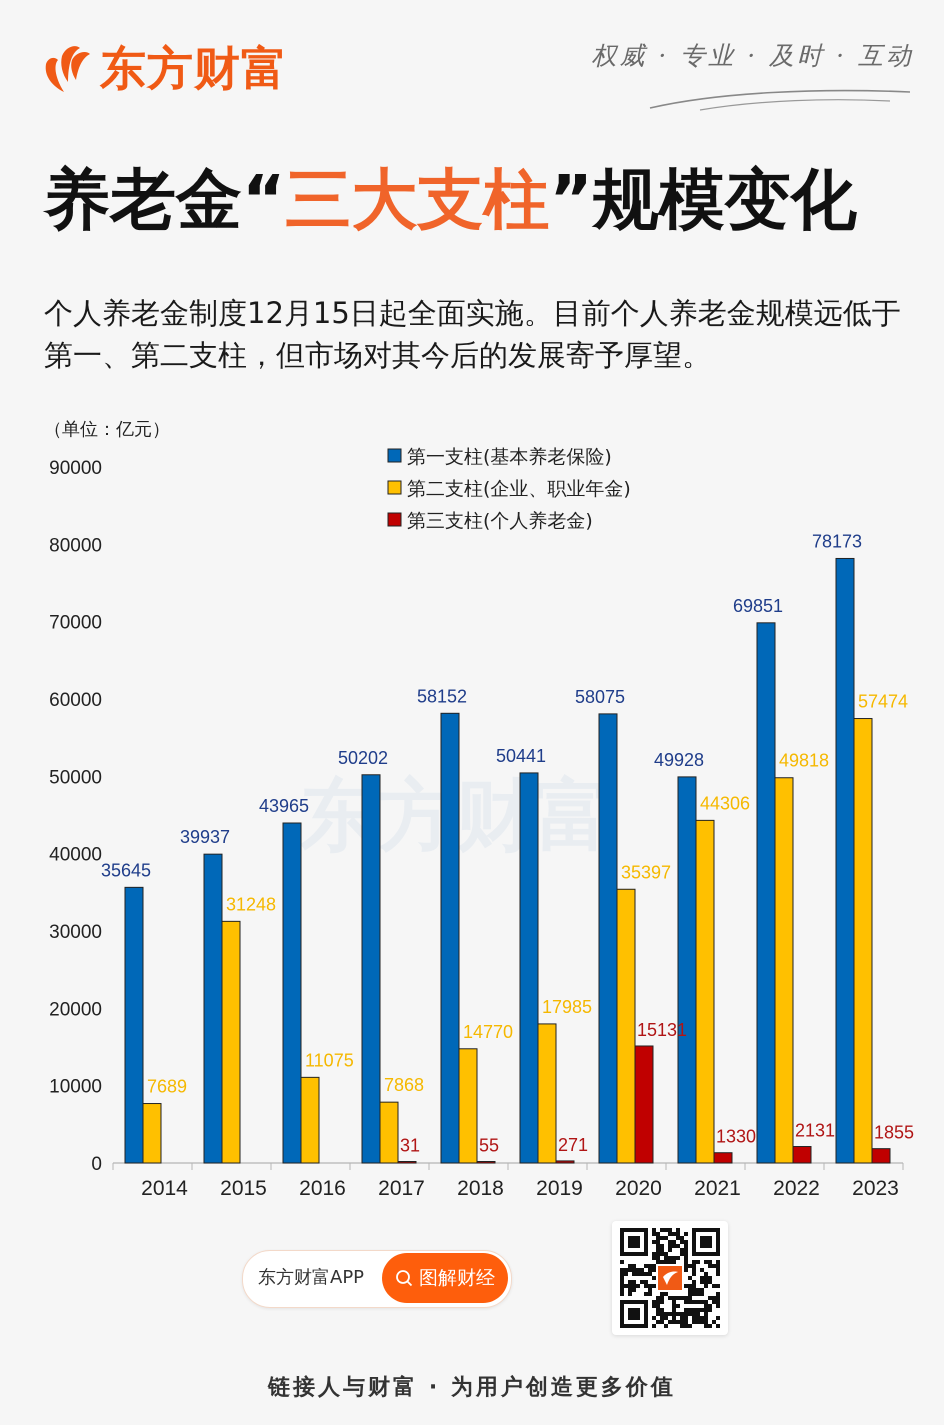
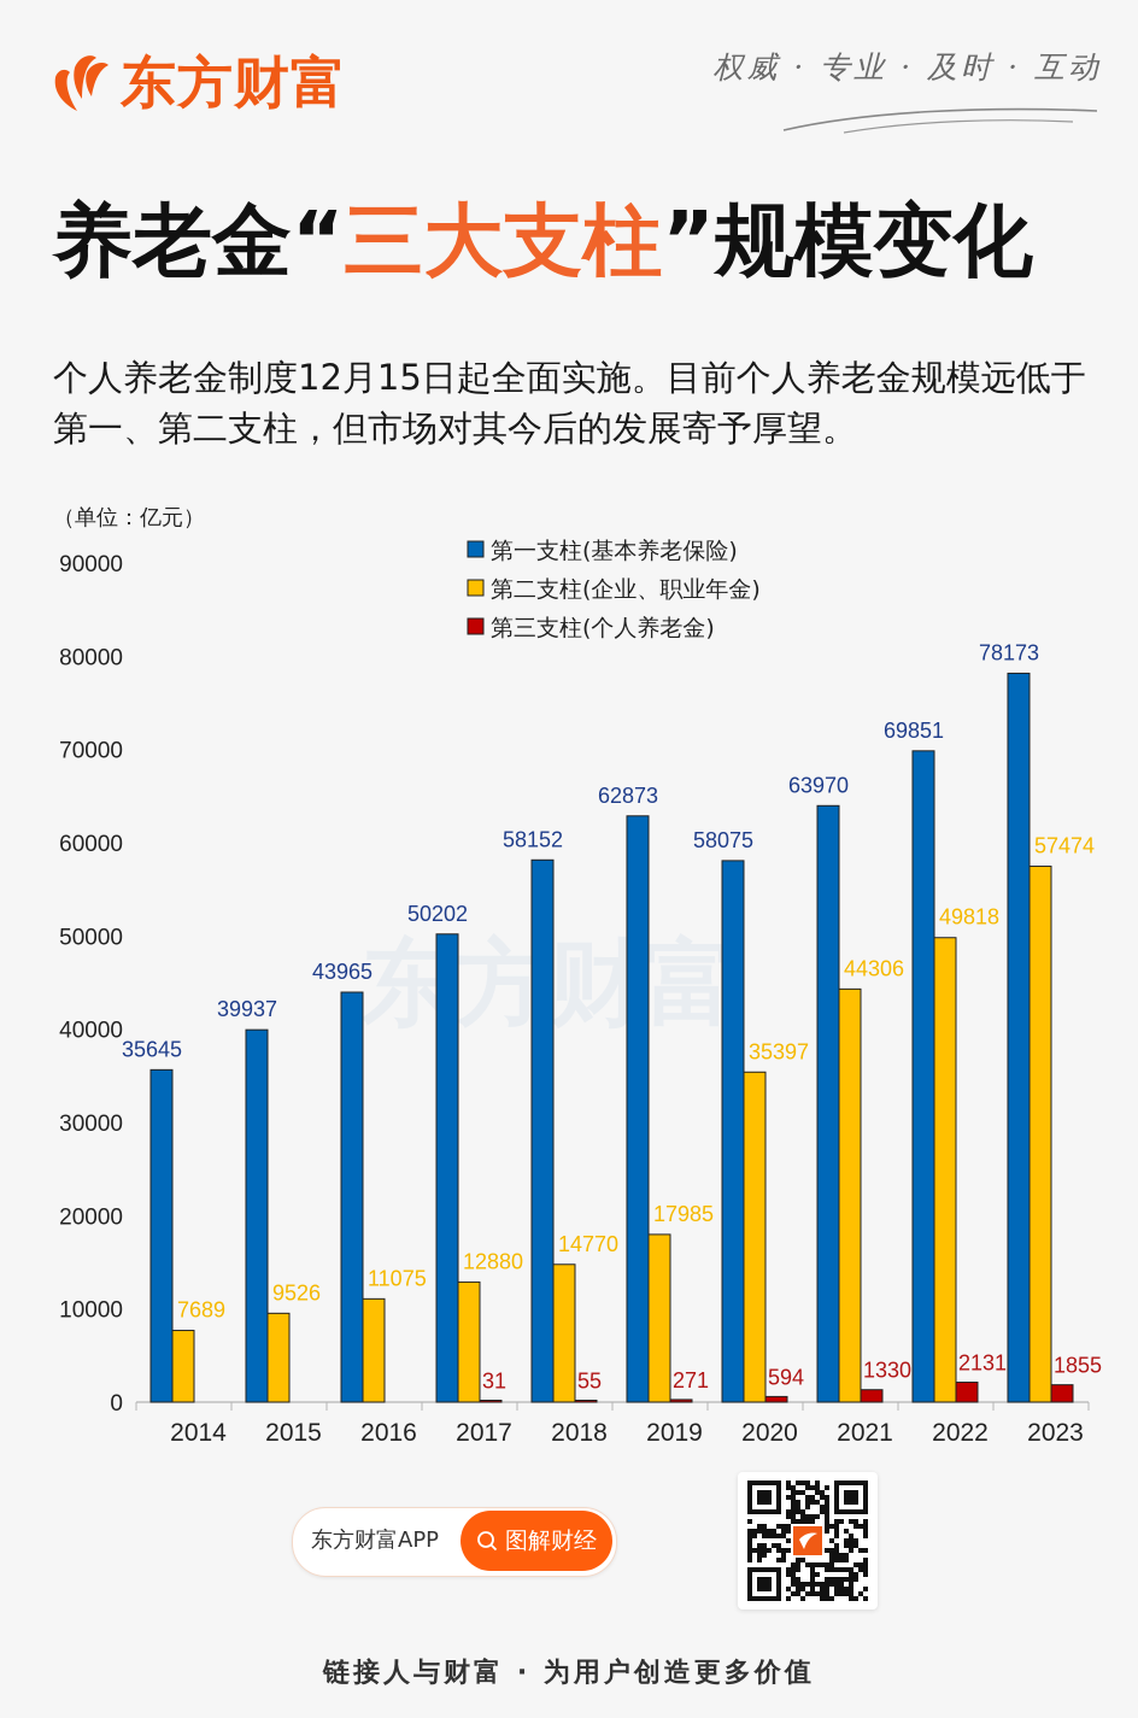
第二支柱(企业、职业年金)/2015: 31248 -> 9526
第二支柱(企业、职业年金)/2017: 7868 -> 12880
第一支柱(基本养老保险)/2019: 50441 -> 62873
第三支柱(个人养老金)/2020: 15131 -> 594
第一支柱(基本养老保险)/2021: 49928 -> 63970
